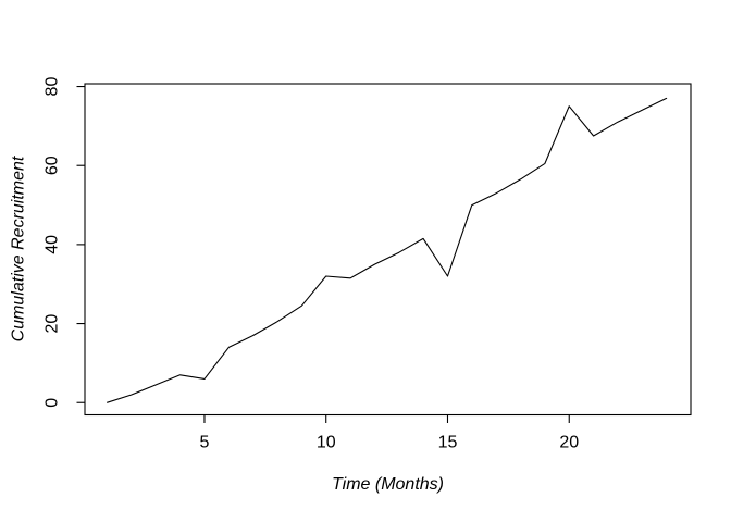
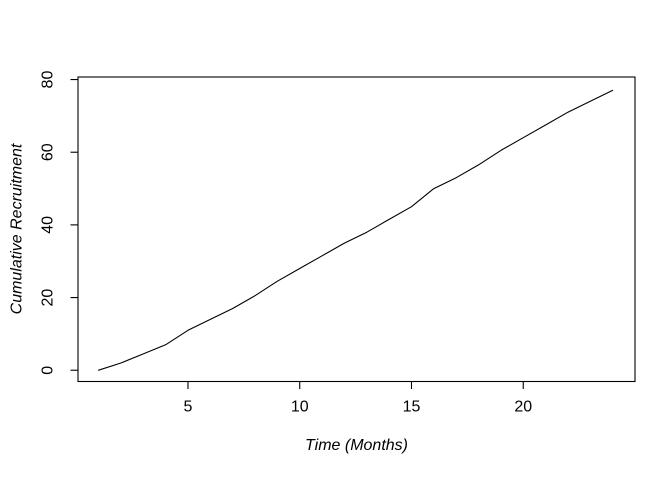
5: 6 -> 11
10: 32 -> 28
15: 32 -> 45
20: 75 -> 64
